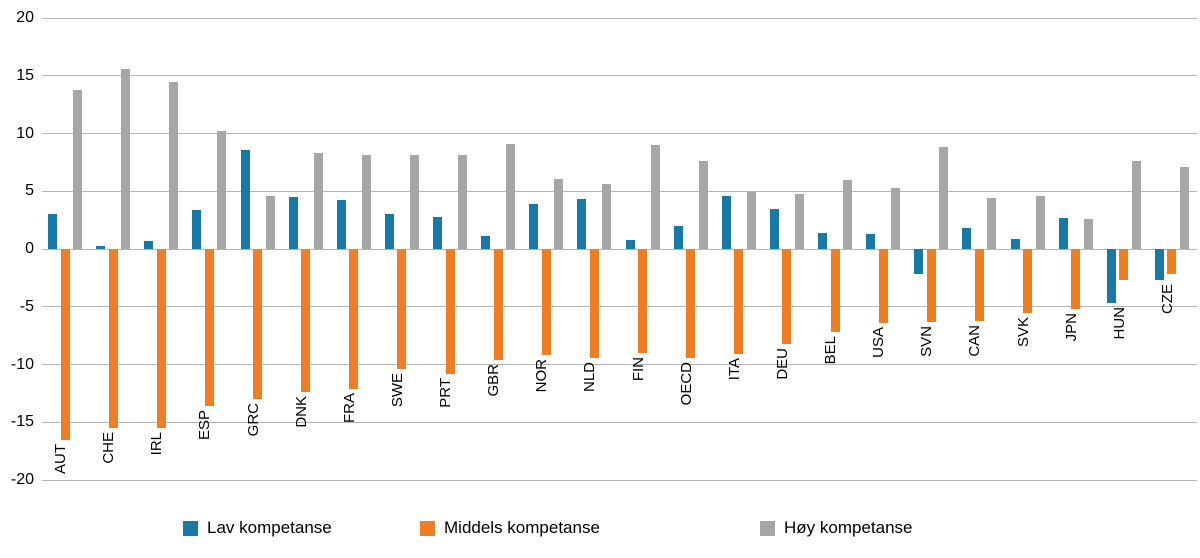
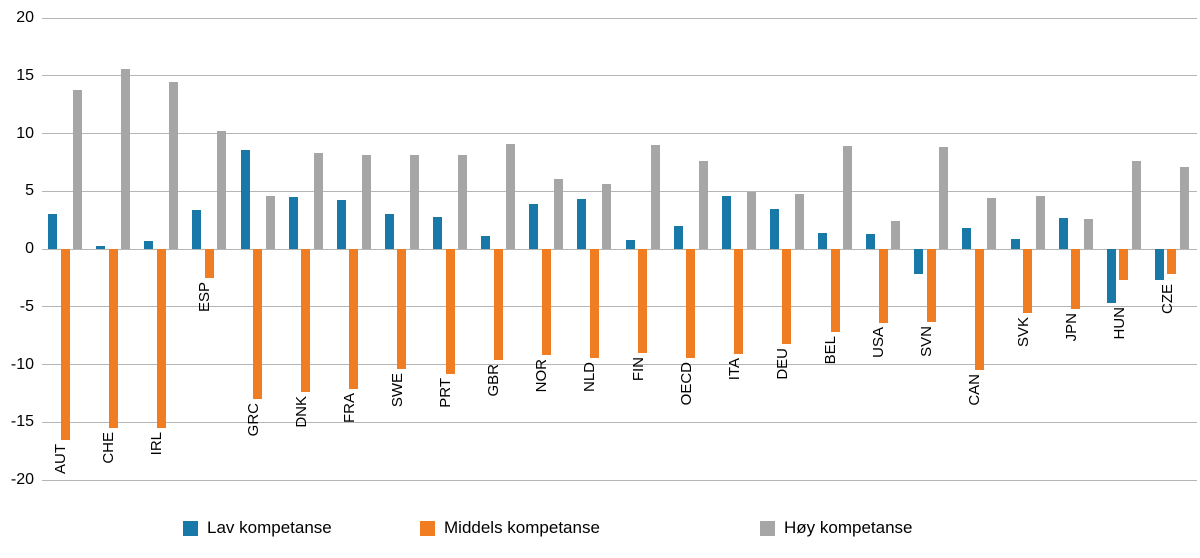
Middels kompetanse/ESP: -13.6 -> -2.5
Høy kompetanse/BEL: 6.0 -> 8.9
Høy kompetanse/USA: 5.3 -> 2.4
Middels kompetanse/CAN: -6.2 -> -10.5
